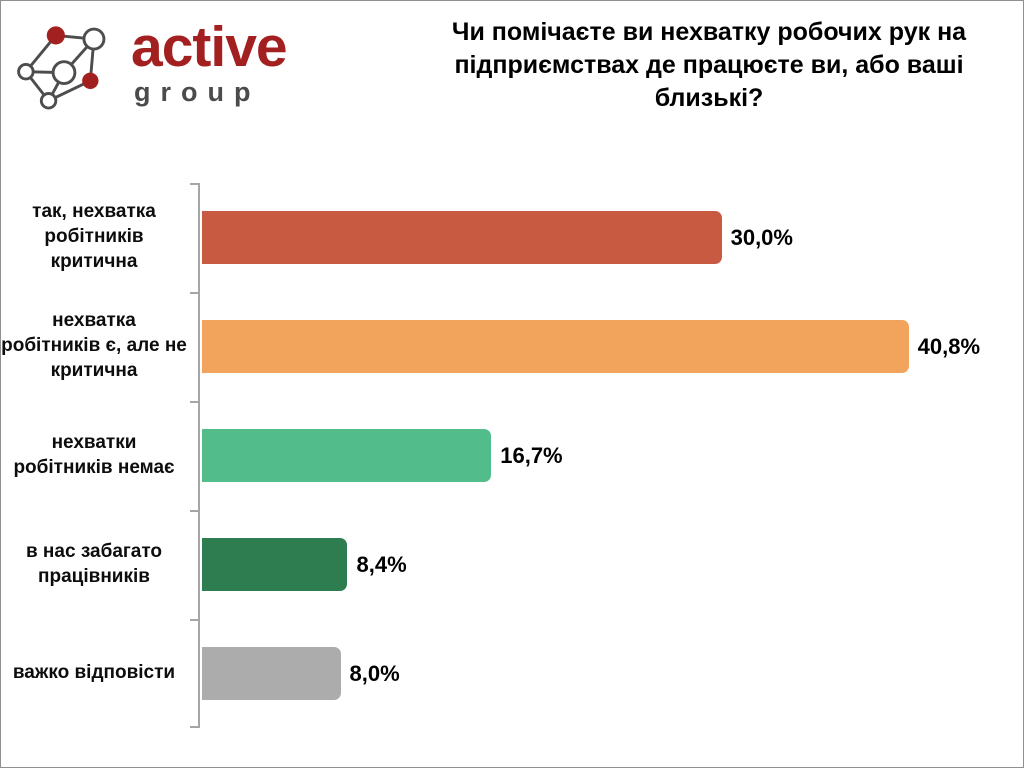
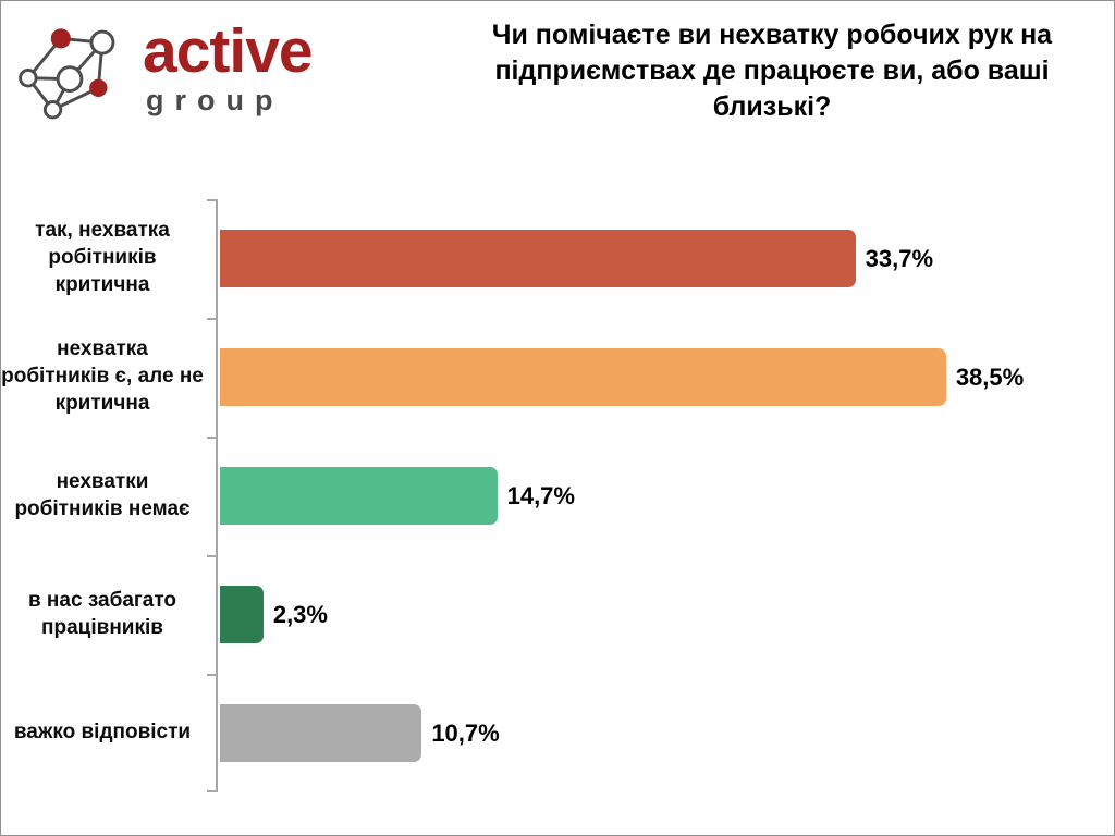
так, нехватка робітників критична: 30,0% -> 33,7%
нехватка робітників є, але не критична: 40,8% -> 38,5%
нехватки робітників немає: 16,7% -> 14,7%
в нас забагато працівників: 8,4% -> 2,3%
важко відповісти: 8,0% -> 10,7%
